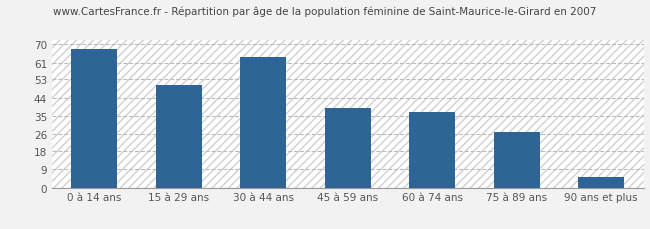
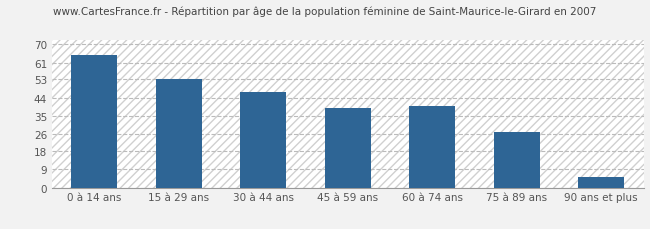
0 à 14 ans: 68 -> 65
15 à 29 ans: 50 -> 53
30 à 44 ans: 64 -> 47
60 à 74 ans: 37 -> 40
